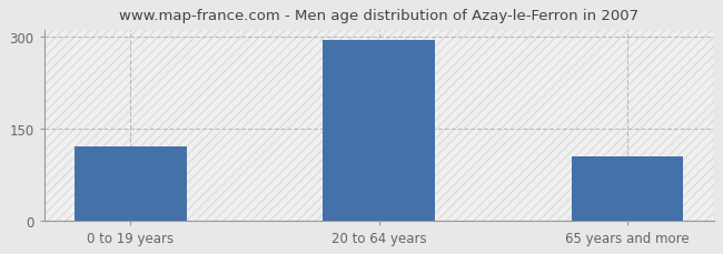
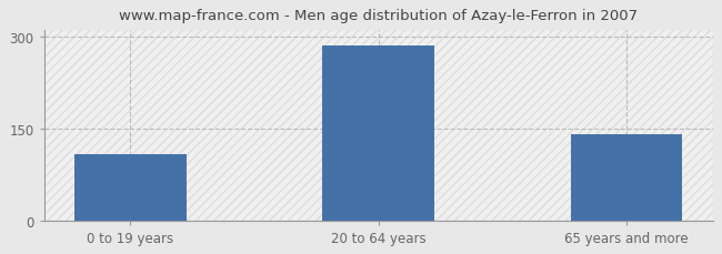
0 to 19 years: 120 -> 107
20 to 64 years: 294 -> 284
65 years and more: 104 -> 140
